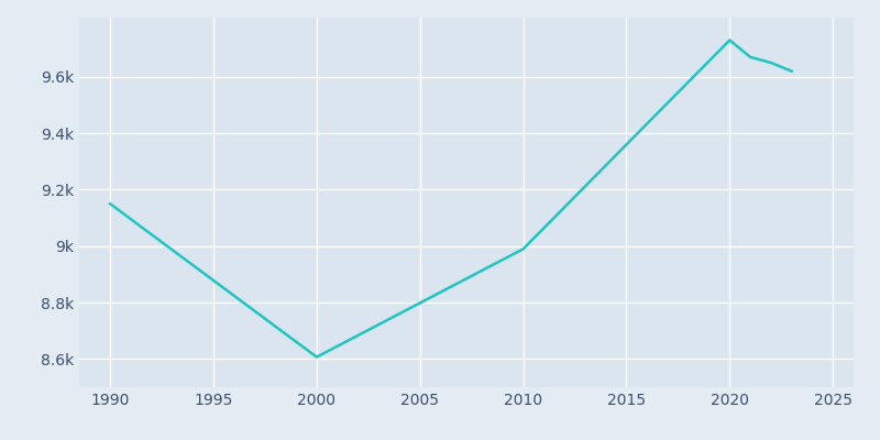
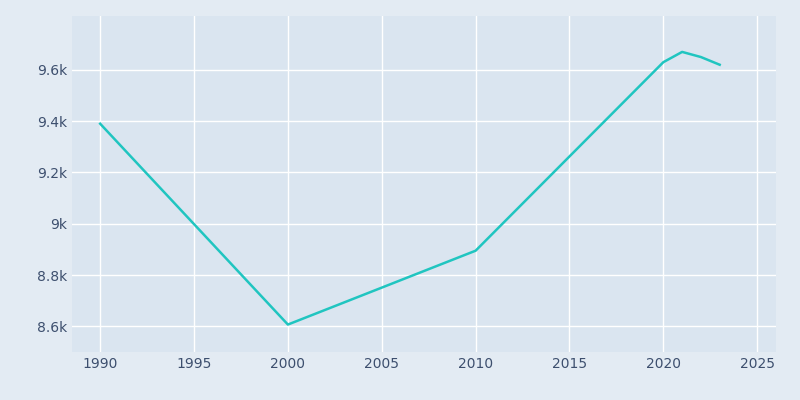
1990: 9.150k -> 9.390k
2010: 8.990k -> 8.895k
2020: 9.730k -> 9.630k
